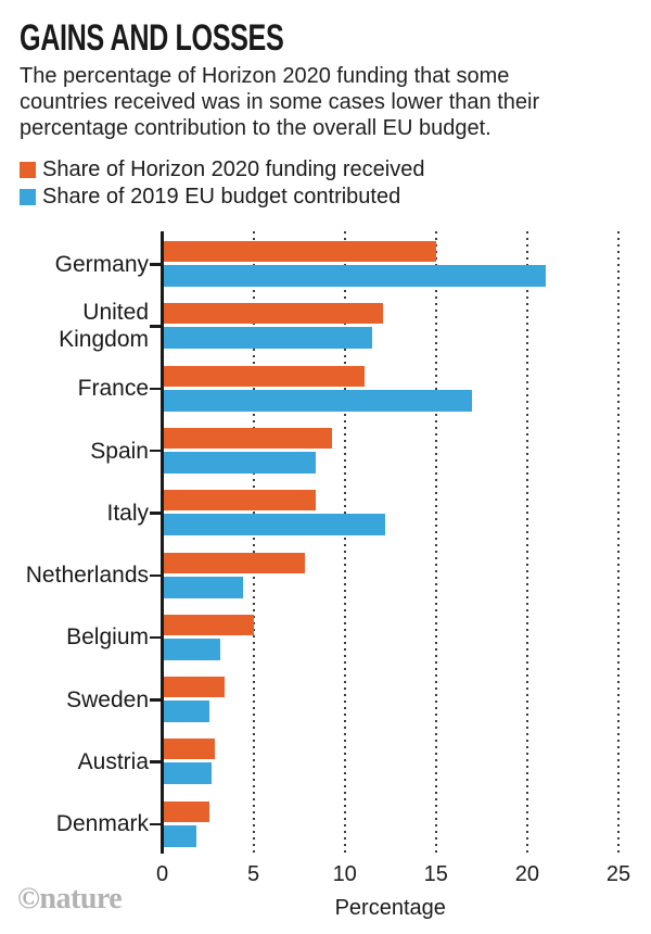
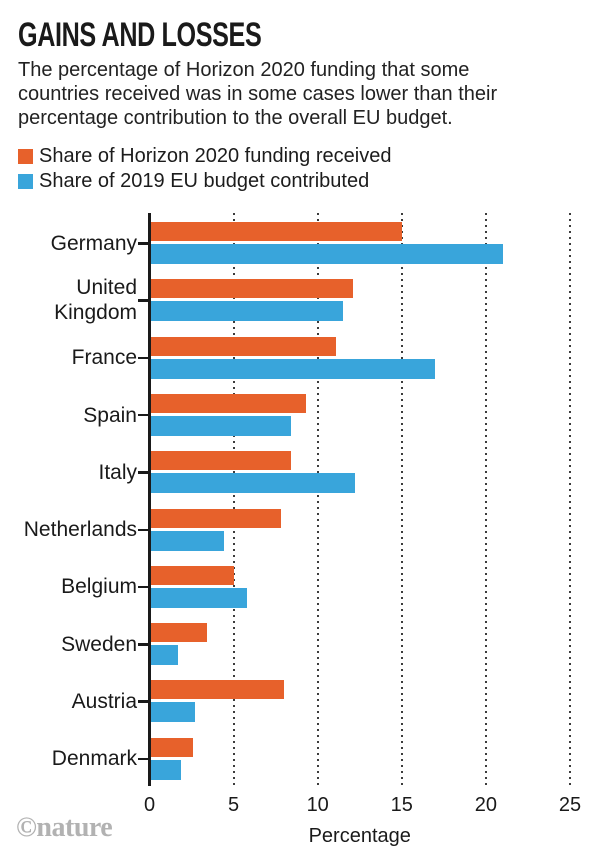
Share of 2019 EU budget contributed/Belgium: 3.2 -> 5.8
Share of 2019 EU budget contributed/Sweden: 2.6 -> 1.7
Share of Horizon 2020 funding received/Austria: 2.9 -> 8.0
